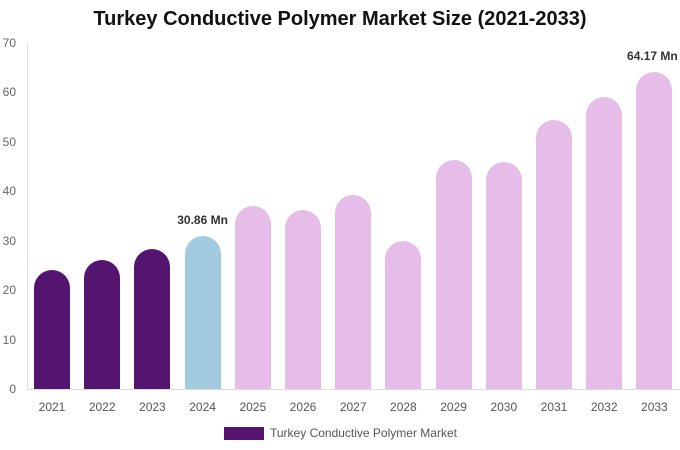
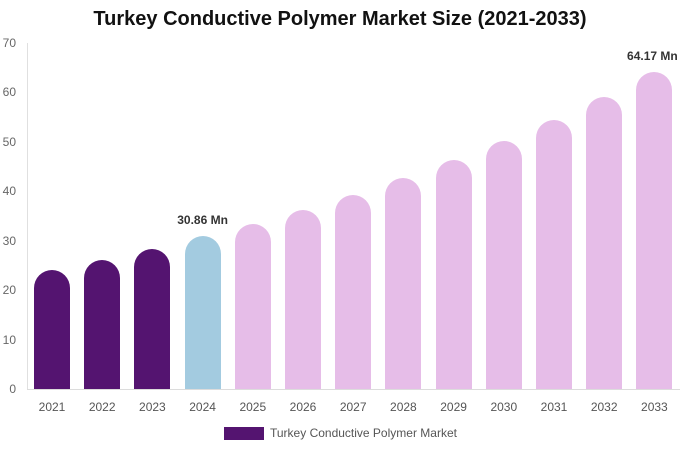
2025: 37 -> 33
2028: 30 -> 43
2030: 46 -> 50
